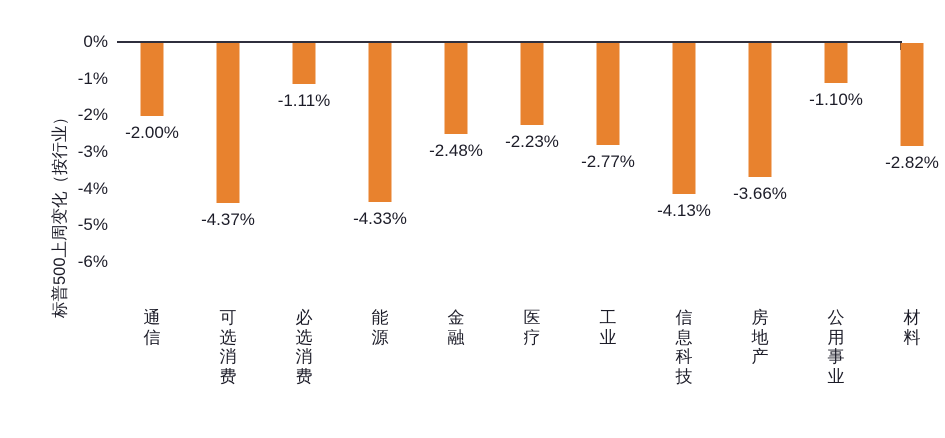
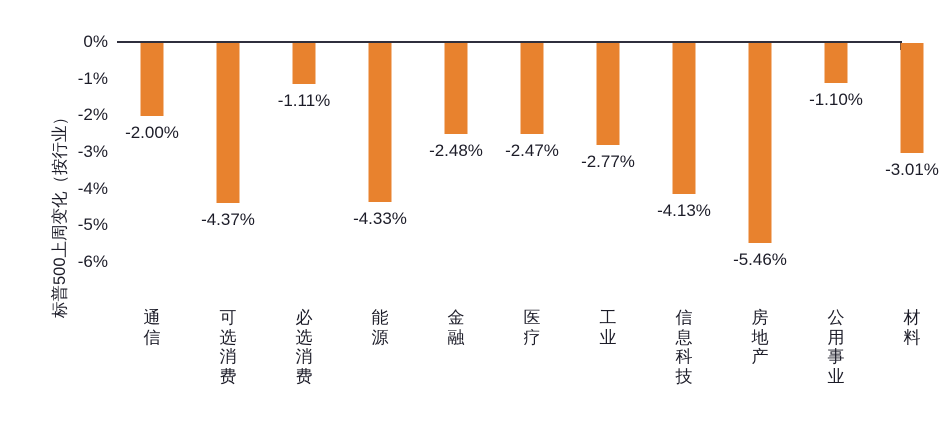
医疗: -2.23% -> -2.47%
房地产: -3.66% -> -5.46%
材料: -2.82% -> -3.01%
